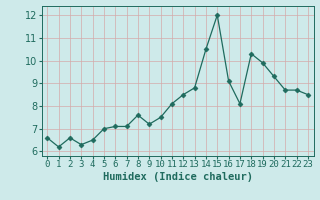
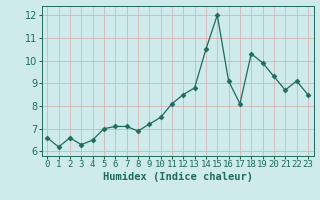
8: 7.6 -> 6.9
22: 8.7 -> 9.1
